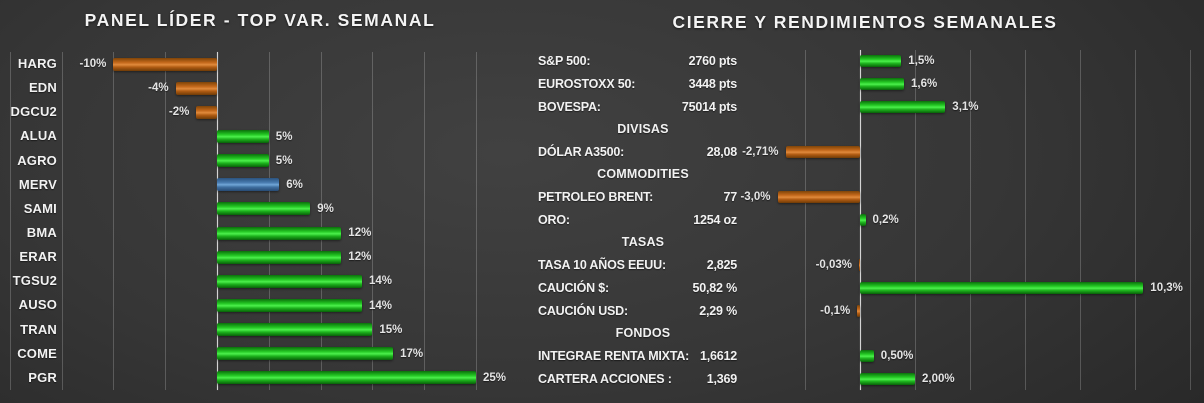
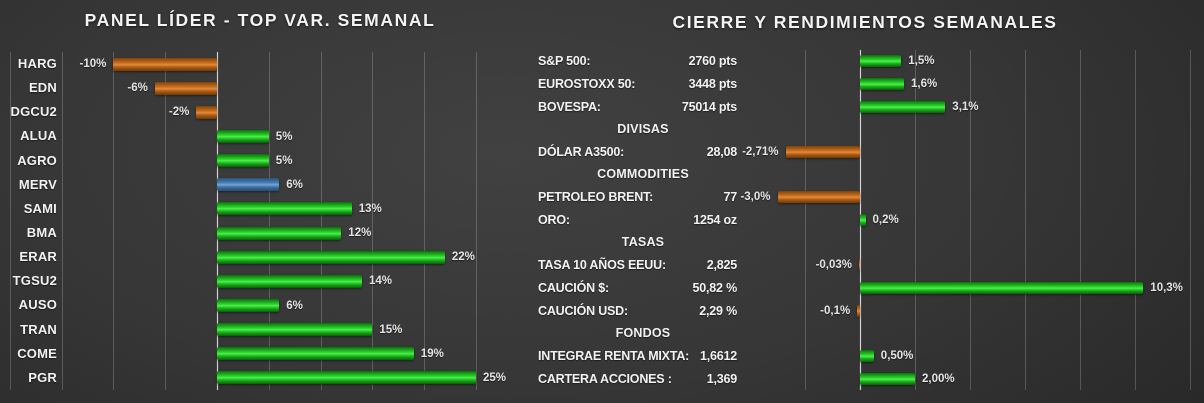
PANEL LÍDER - TOP VAR. SEMANAL/EDN: -4% -> -6%
PANEL LÍDER - TOP VAR. SEMANAL/SAMI: 9% -> 13%
PANEL LÍDER - TOP VAR. SEMANAL/ERAR: 12% -> 22%
PANEL LÍDER - TOP VAR. SEMANAL/AUSO: 14% -> 6%
PANEL LÍDER - TOP VAR. SEMANAL/COME: 17% -> 19%
